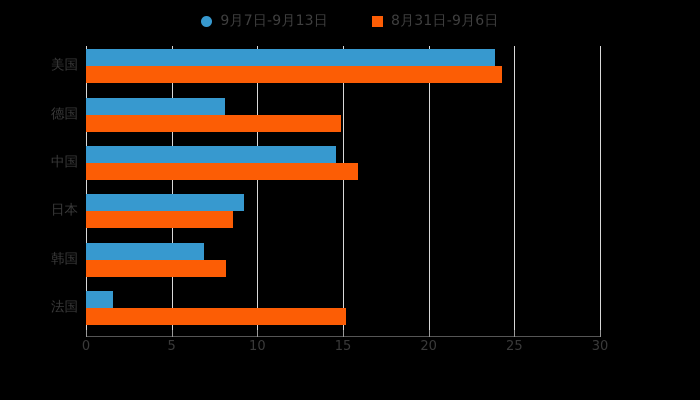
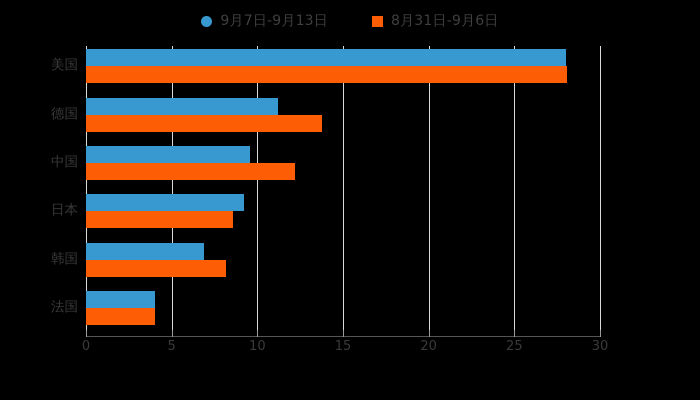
9月7日-9月13日/美国: 23.9 -> 28.0
8月31日-9月6日/美国: 24.3 -> 28.1
9月7日-9月13日/德国: 8.1 -> 11.2
8月31日-9月6日/德国: 14.9 -> 13.8
9月7日-9月13日/中国: 14.6 -> 9.6
8月31日-9月6日/中国: 15.9 -> 12.2
9月7日-9月13日/法国: 1.6 -> 4.0
8月31日-9月6日/法国: 15.2 -> 4.0
